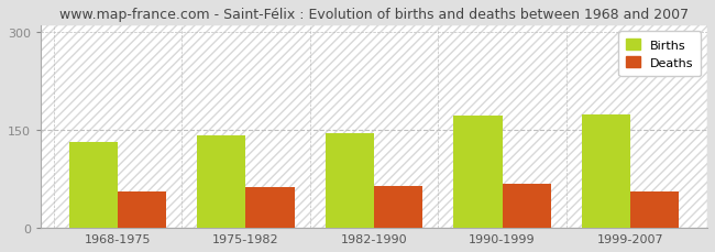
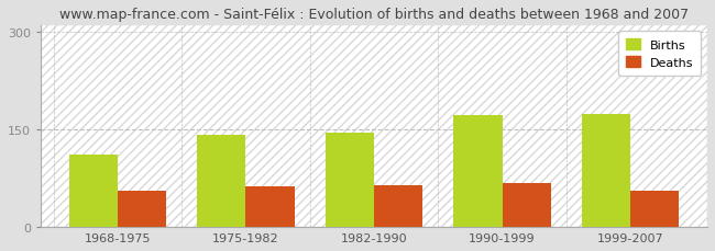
Births/1968-1975: 132 -> 112
